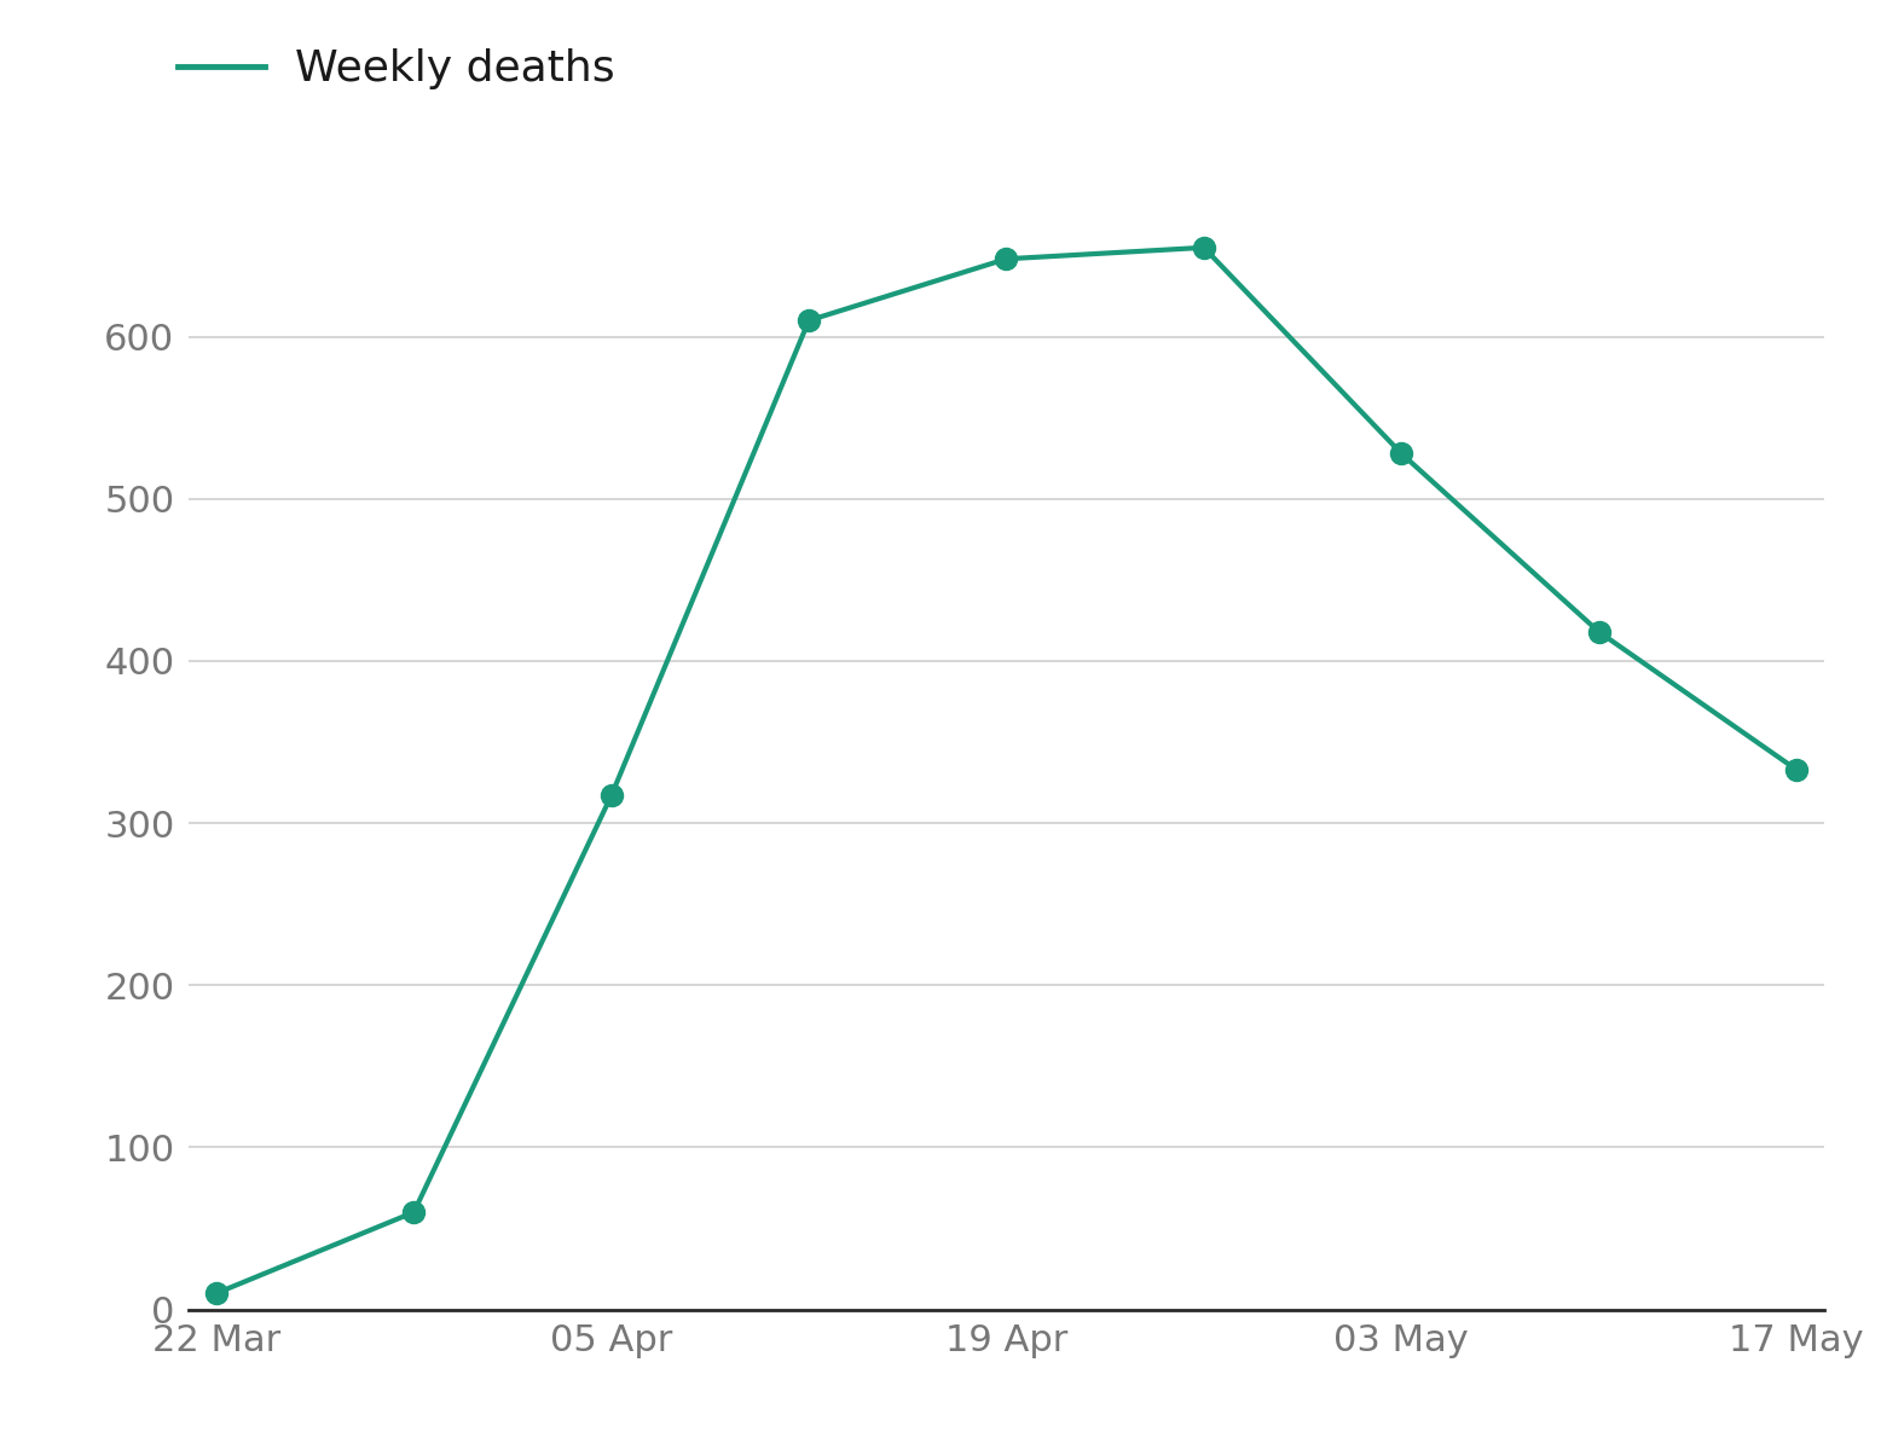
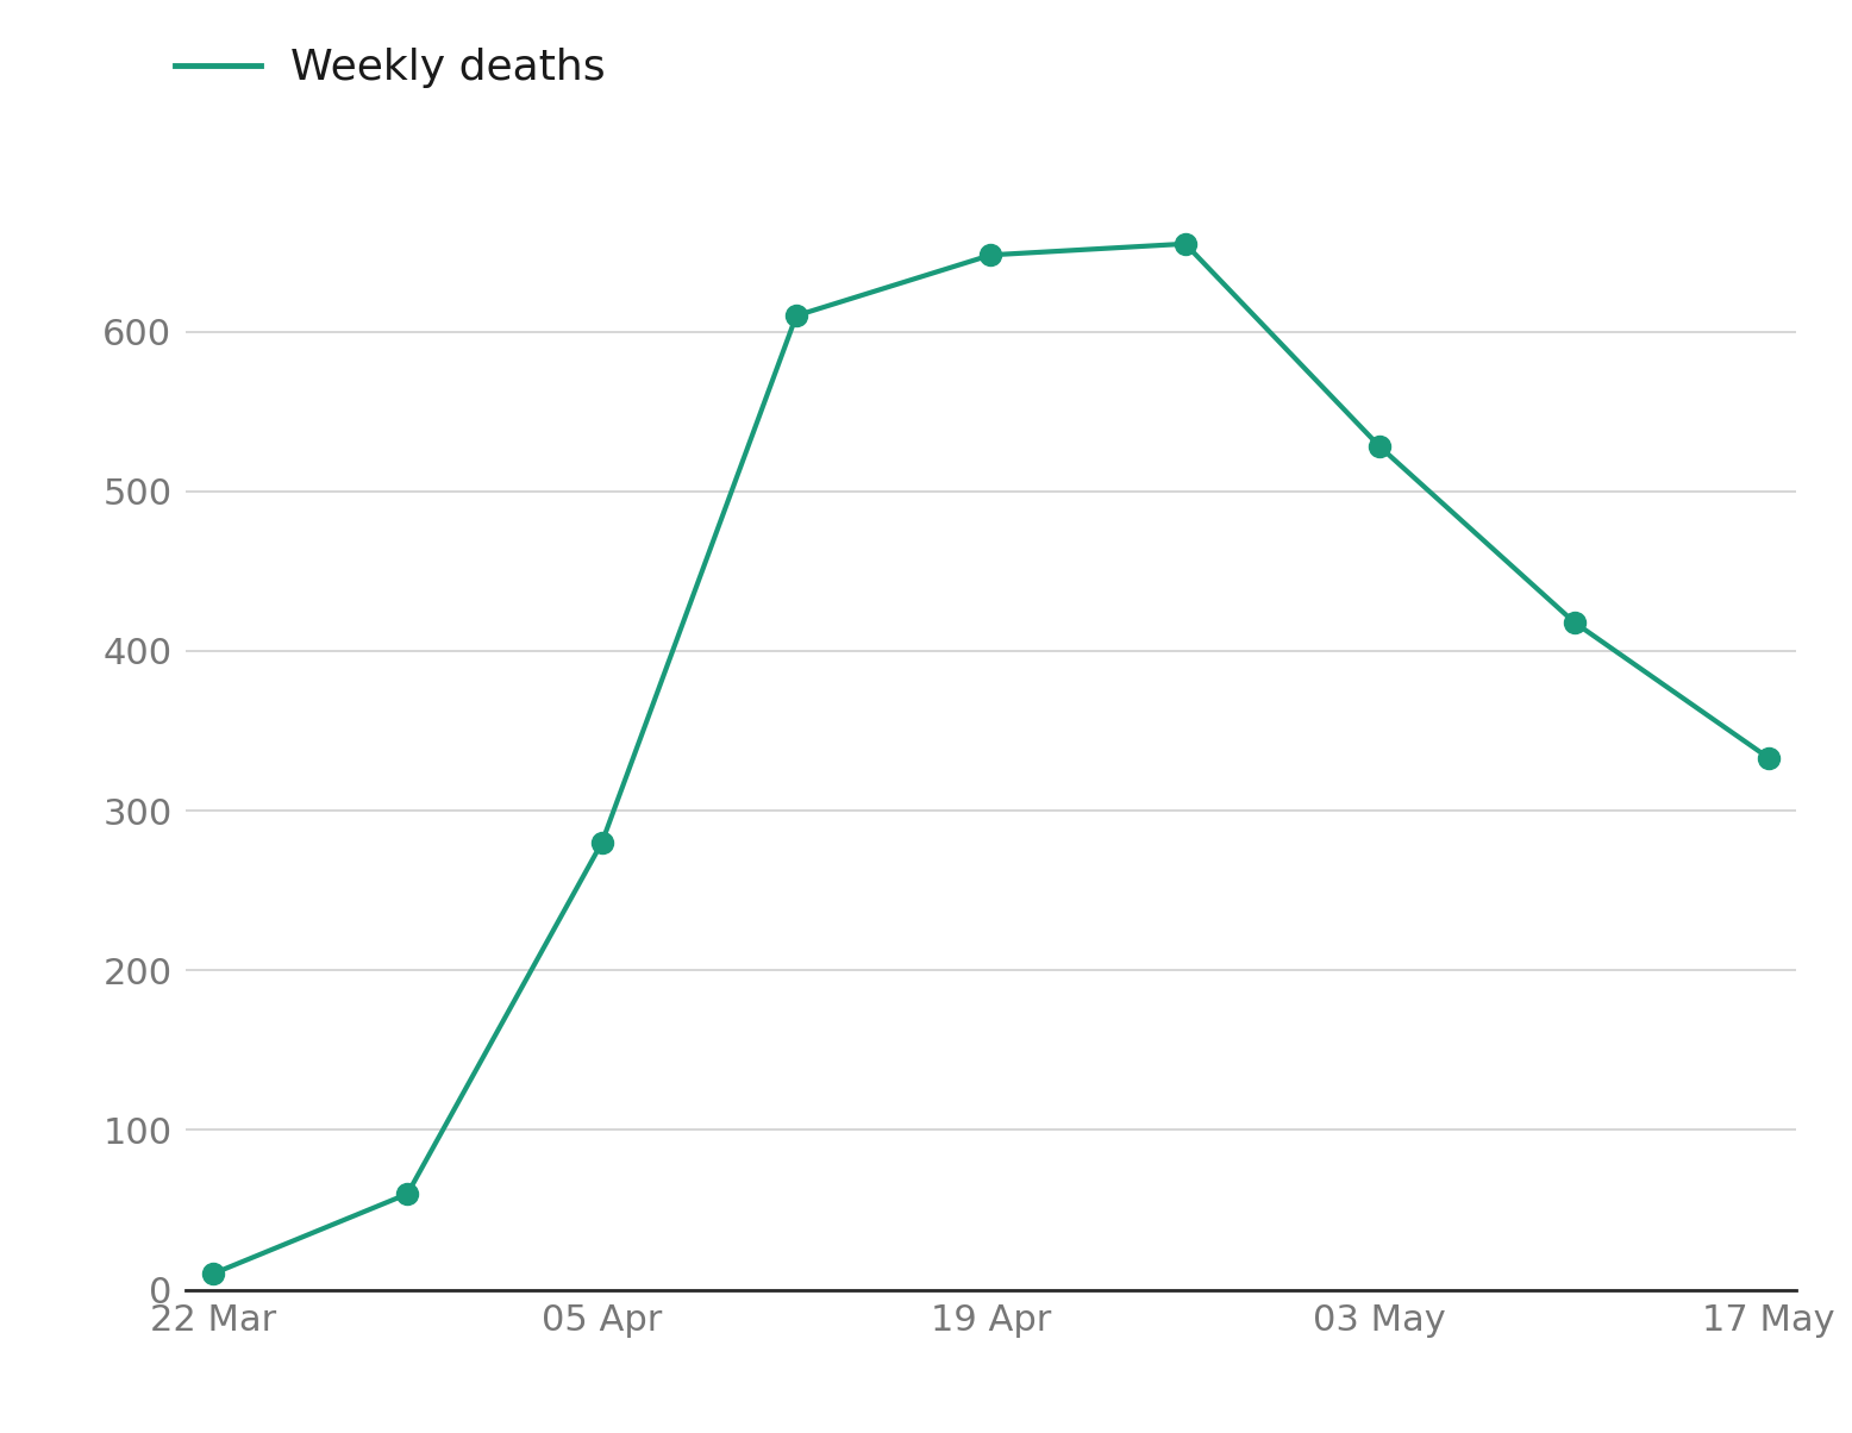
05 Apr: 317 -> 280
